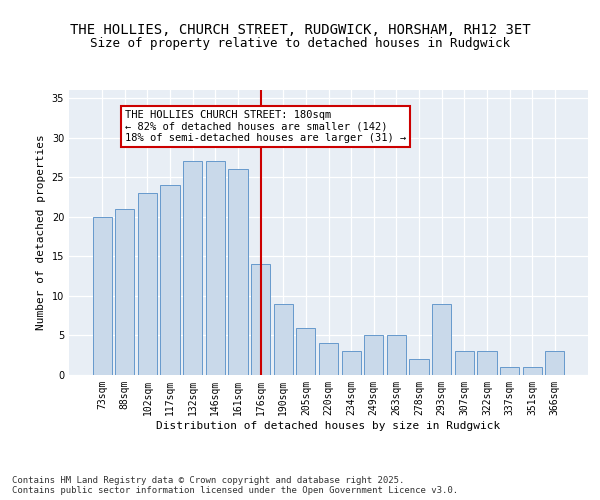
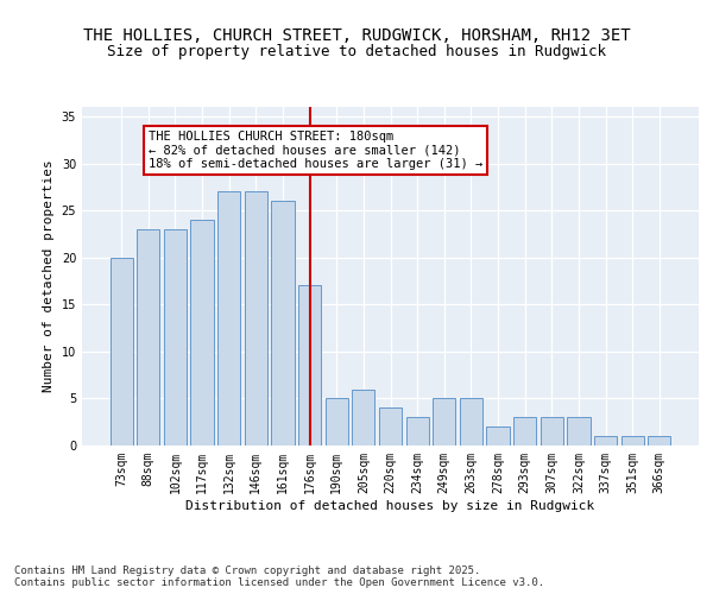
88sqm: 21 -> 23
176sqm: 14 -> 17
190sqm: 9 -> 5
293sqm: 9 -> 3
366sqm: 3 -> 1
